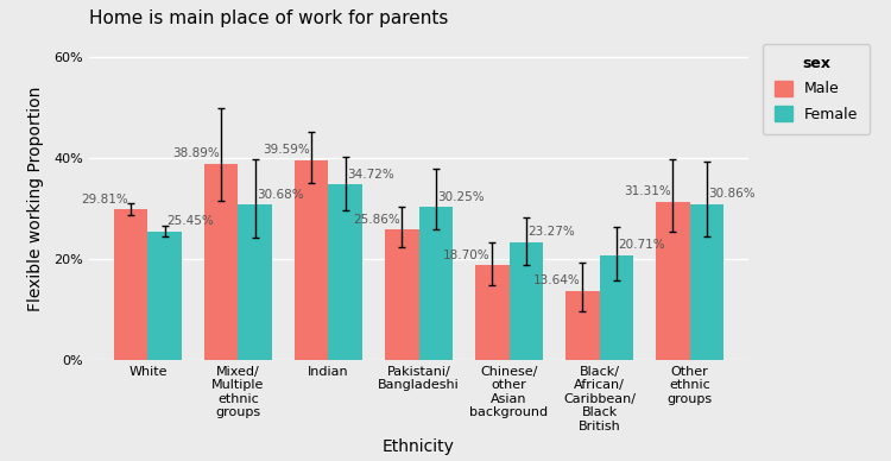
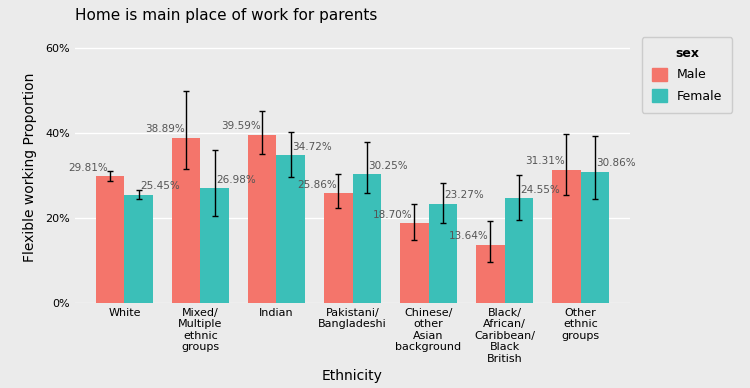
Female/Mixed/ Multiple ethnic groups: 30.68% -> 26.98%
Female/Black/ African/ Caribbean/ Black British: 20.71% -> 24.55%
